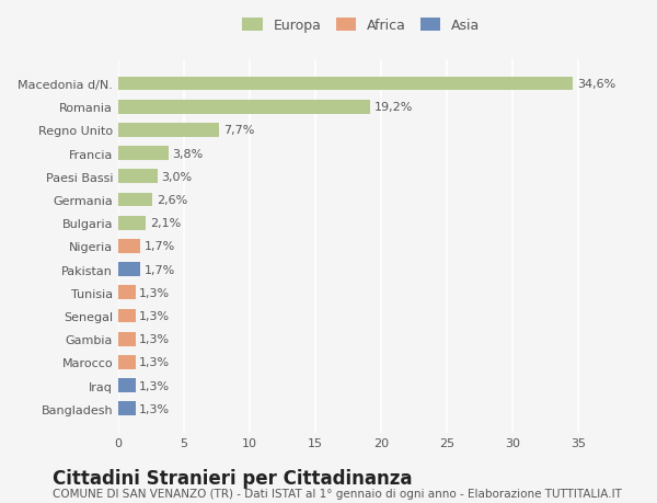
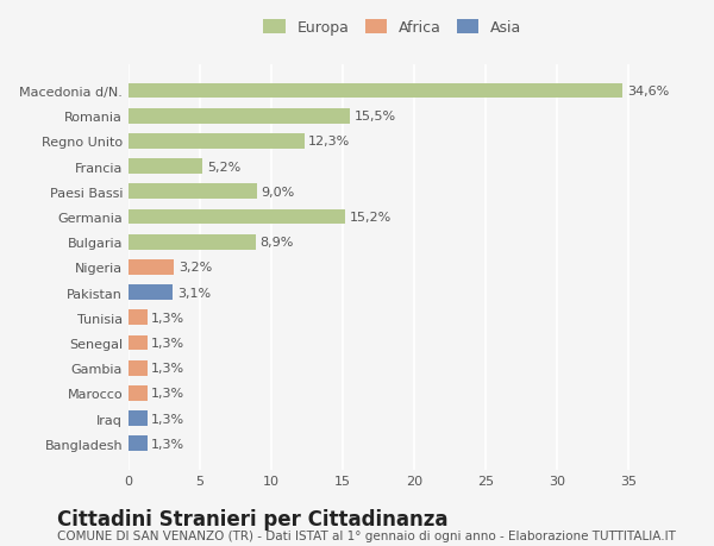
Romania: 19,2% -> 15,5%
Regno Unito: 7,7% -> 12,3%
Francia: 3,8% -> 5,2%
Paesi Bassi: 3,0% -> 9,0%
Germania: 2,6% -> 15,2%
Bulgaria: 2,1% -> 8,9%
Nigeria: 1,7% -> 3,2%
Pakistan: 1,7% -> 3,1%
